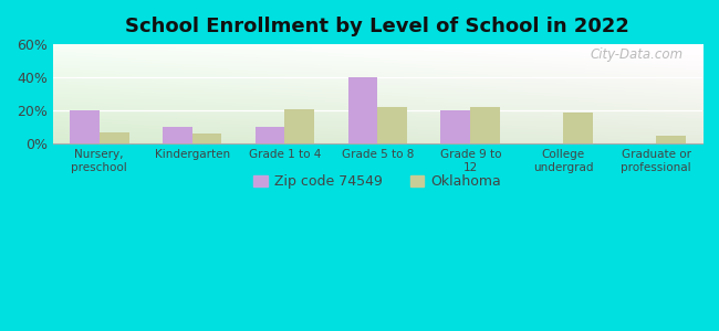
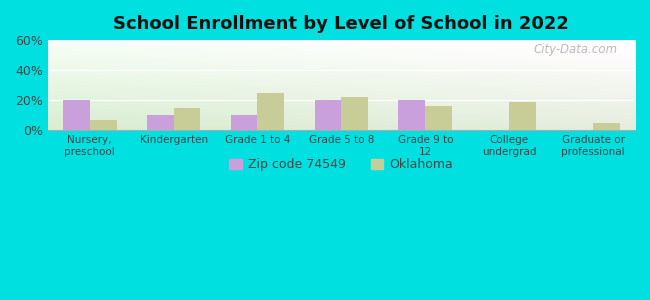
Oklahoma/Kindergarten: 6% -> 15%
Oklahoma/Grade 1 to 4: 21% -> 25%
Zip code 74549/Grade 5 to 8: 40% -> 20%
Oklahoma/Grade 9 to 12: 22% -> 16%
